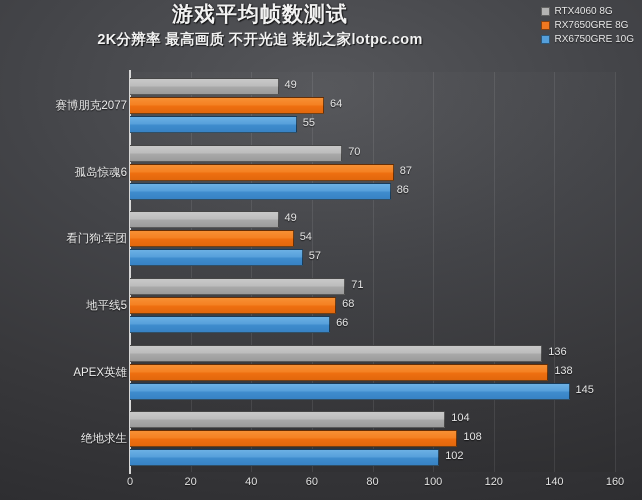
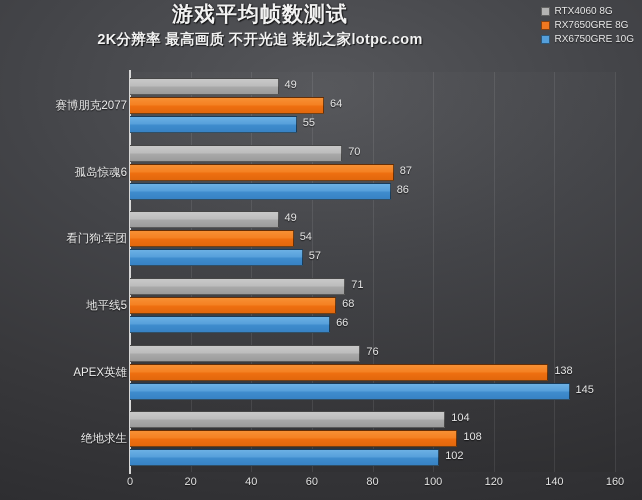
RTX4060 8G/APEX英雄: 136 -> 76
